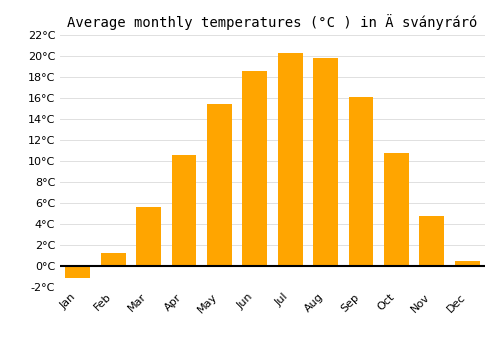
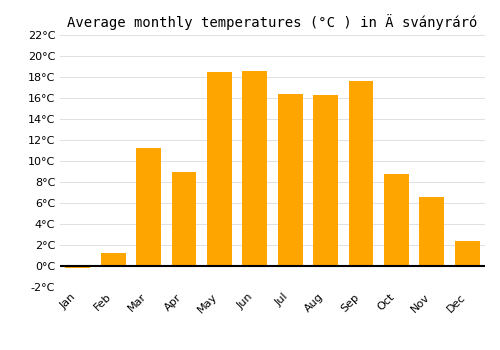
Jan: -1.1°C -> -0.2°C
Mar: 5.6°C -> 11.2°C
Apr: 10.6°C -> 9.0°C
May: 15.4°C -> 18.5°C
Jul: 20.3°C -> 16.4°C
Aug: 19.8°C -> 16.3°C
Sep: 16.1°C -> 17.6°C
Oct: 10.8°C -> 8.8°C
Nov: 4.8°C -> 6.6°C
Dec: 0.5°C -> 2.4°C
